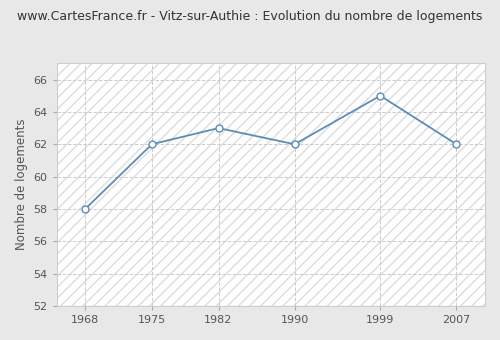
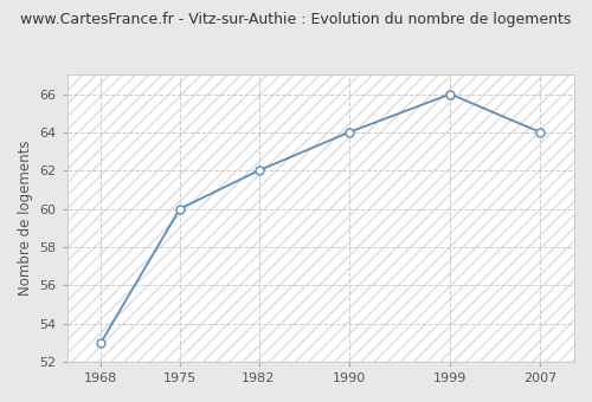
1968: 58 -> 53
1975: 62 -> 60
1982: 63 -> 62
1990: 62 -> 64
1999: 65 -> 66
2007: 62 -> 64
